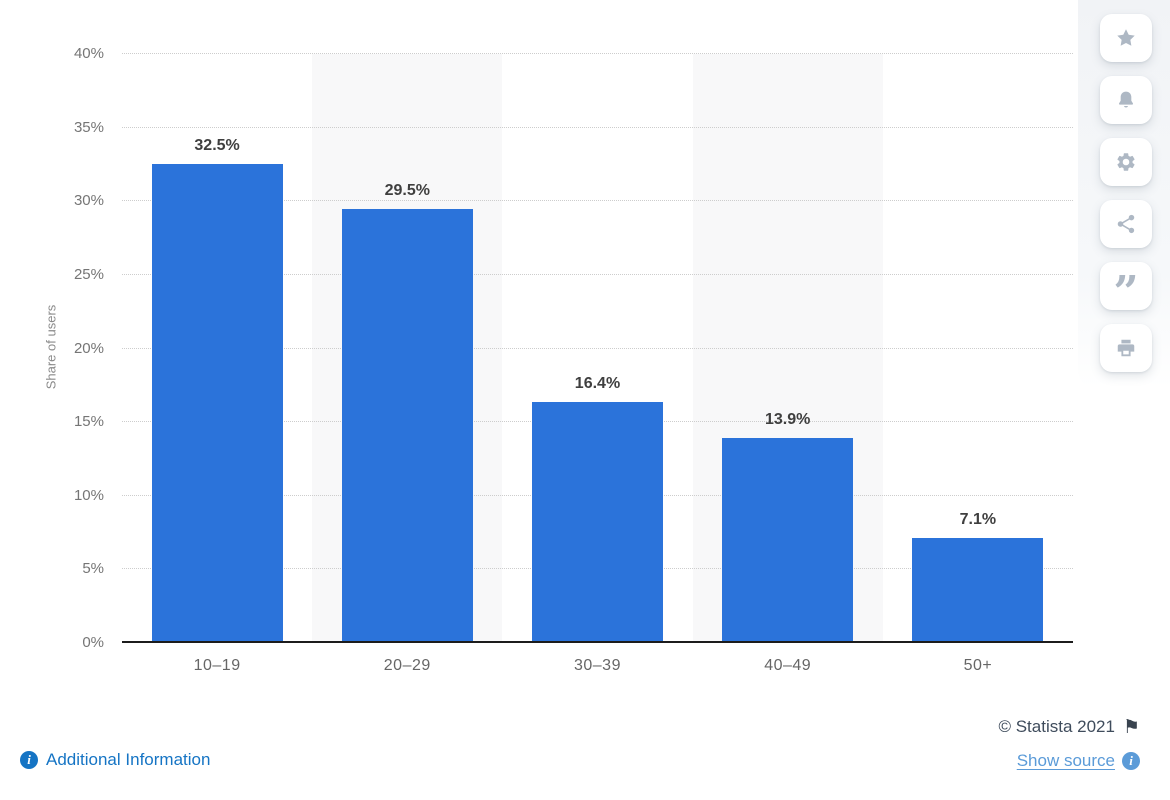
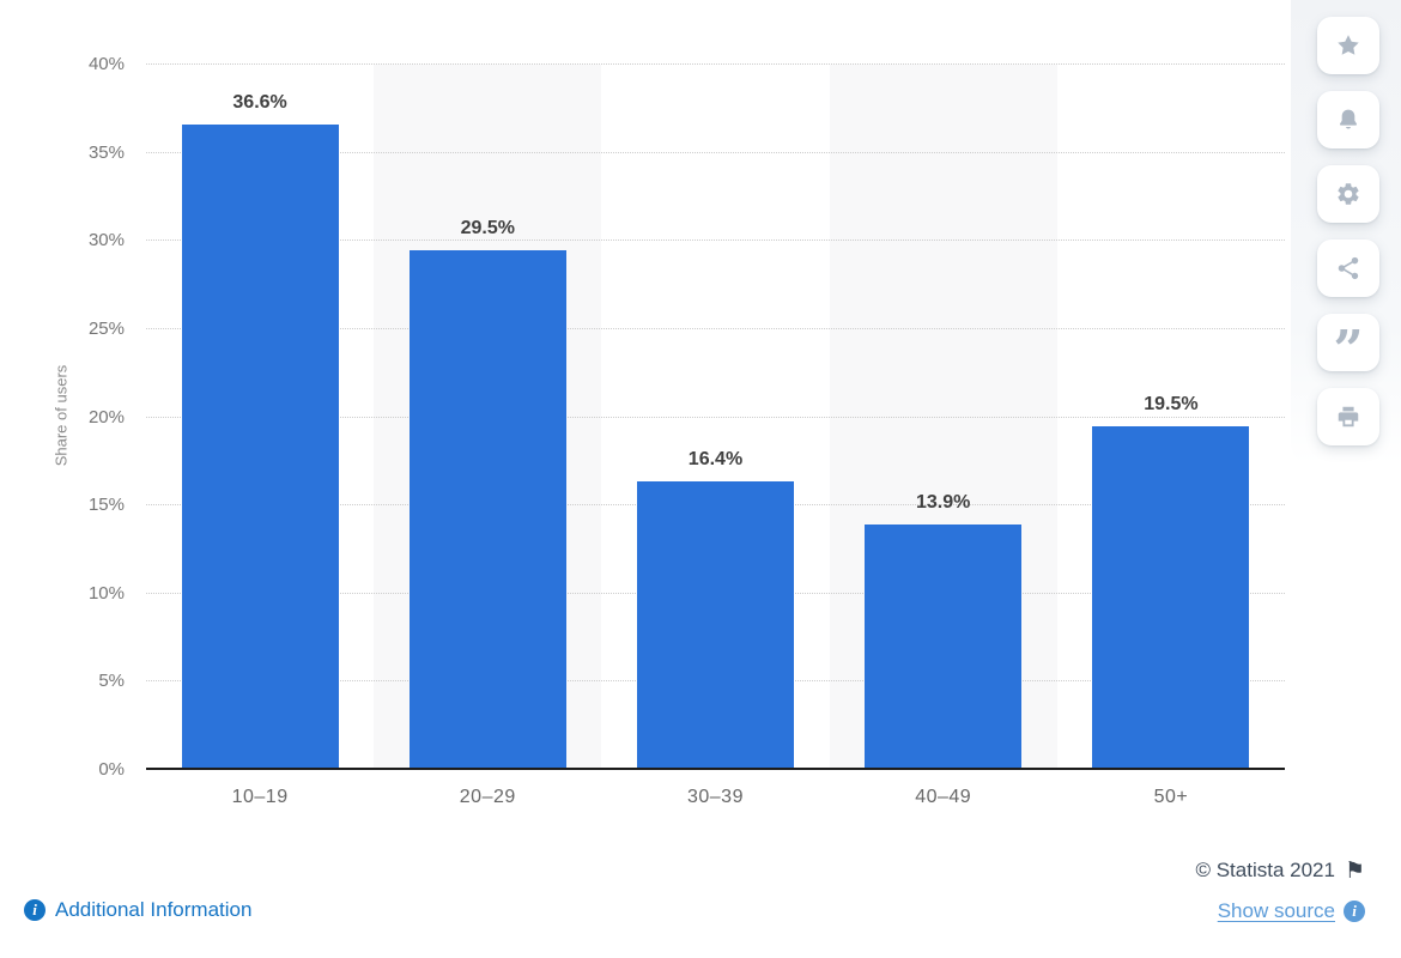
10–19: 32.5% -> 36.6%
50+: 7.1% -> 19.5%
